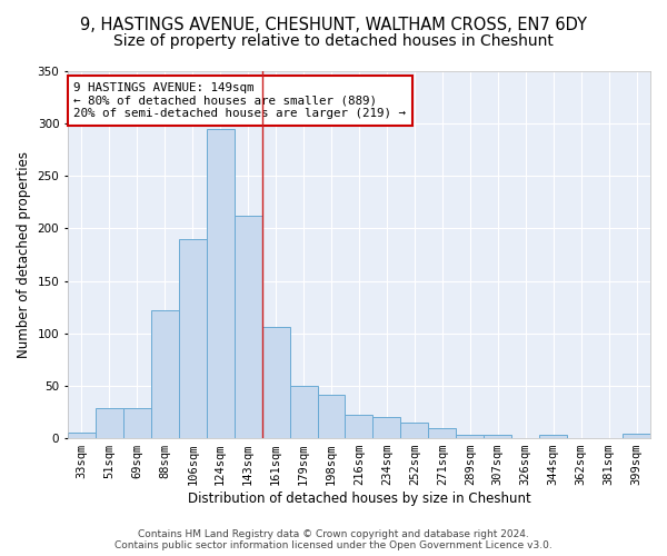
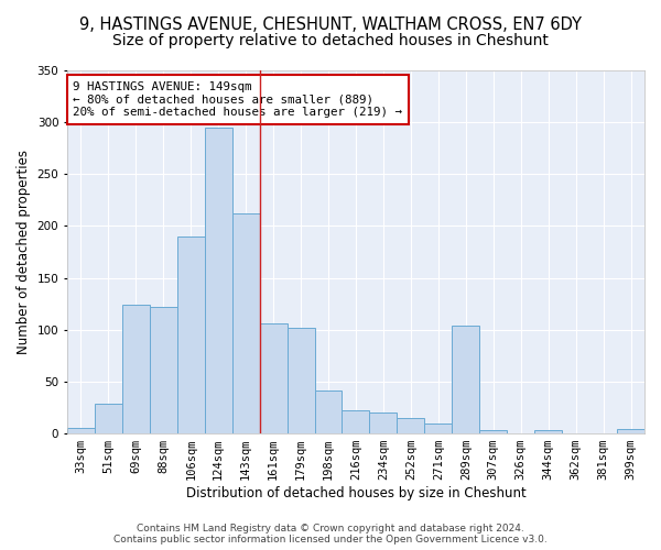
69sqm: 29 -> 124
179sqm: 50 -> 102
289sqm: 3 -> 104
